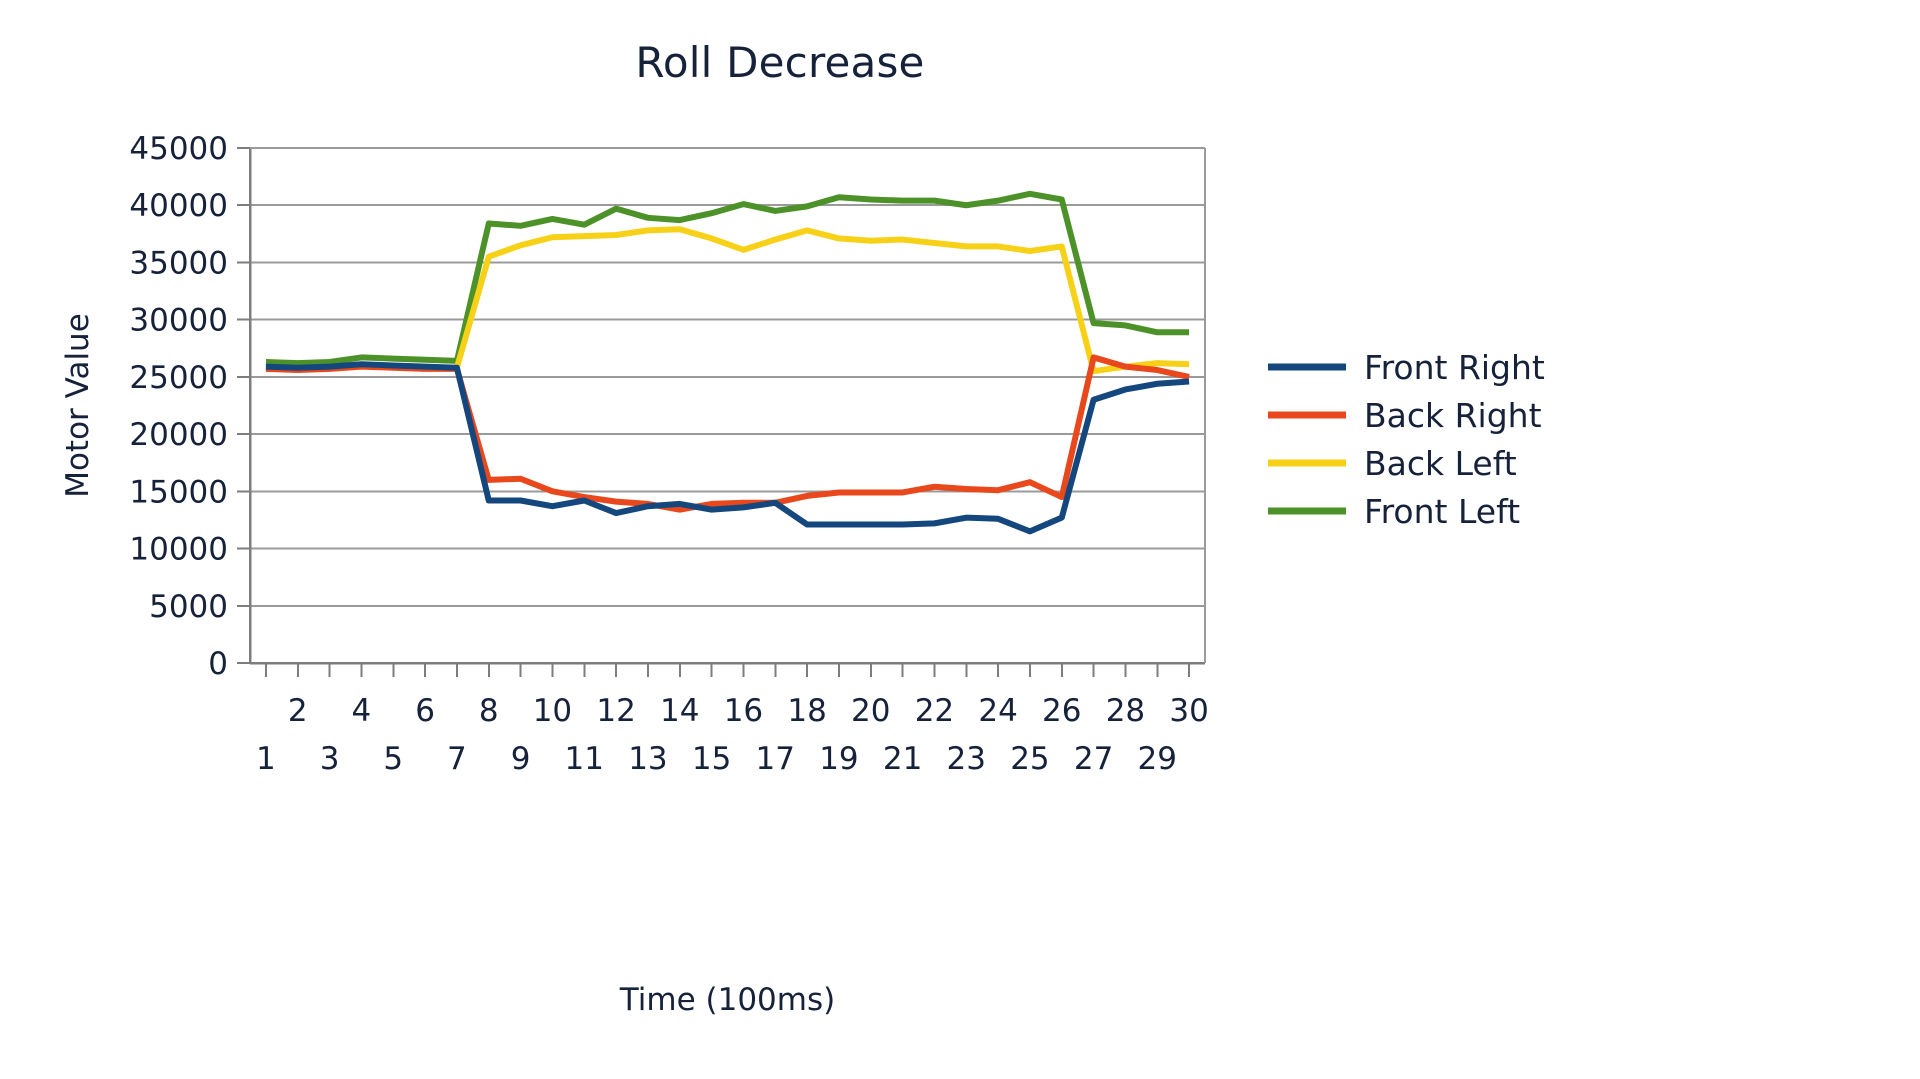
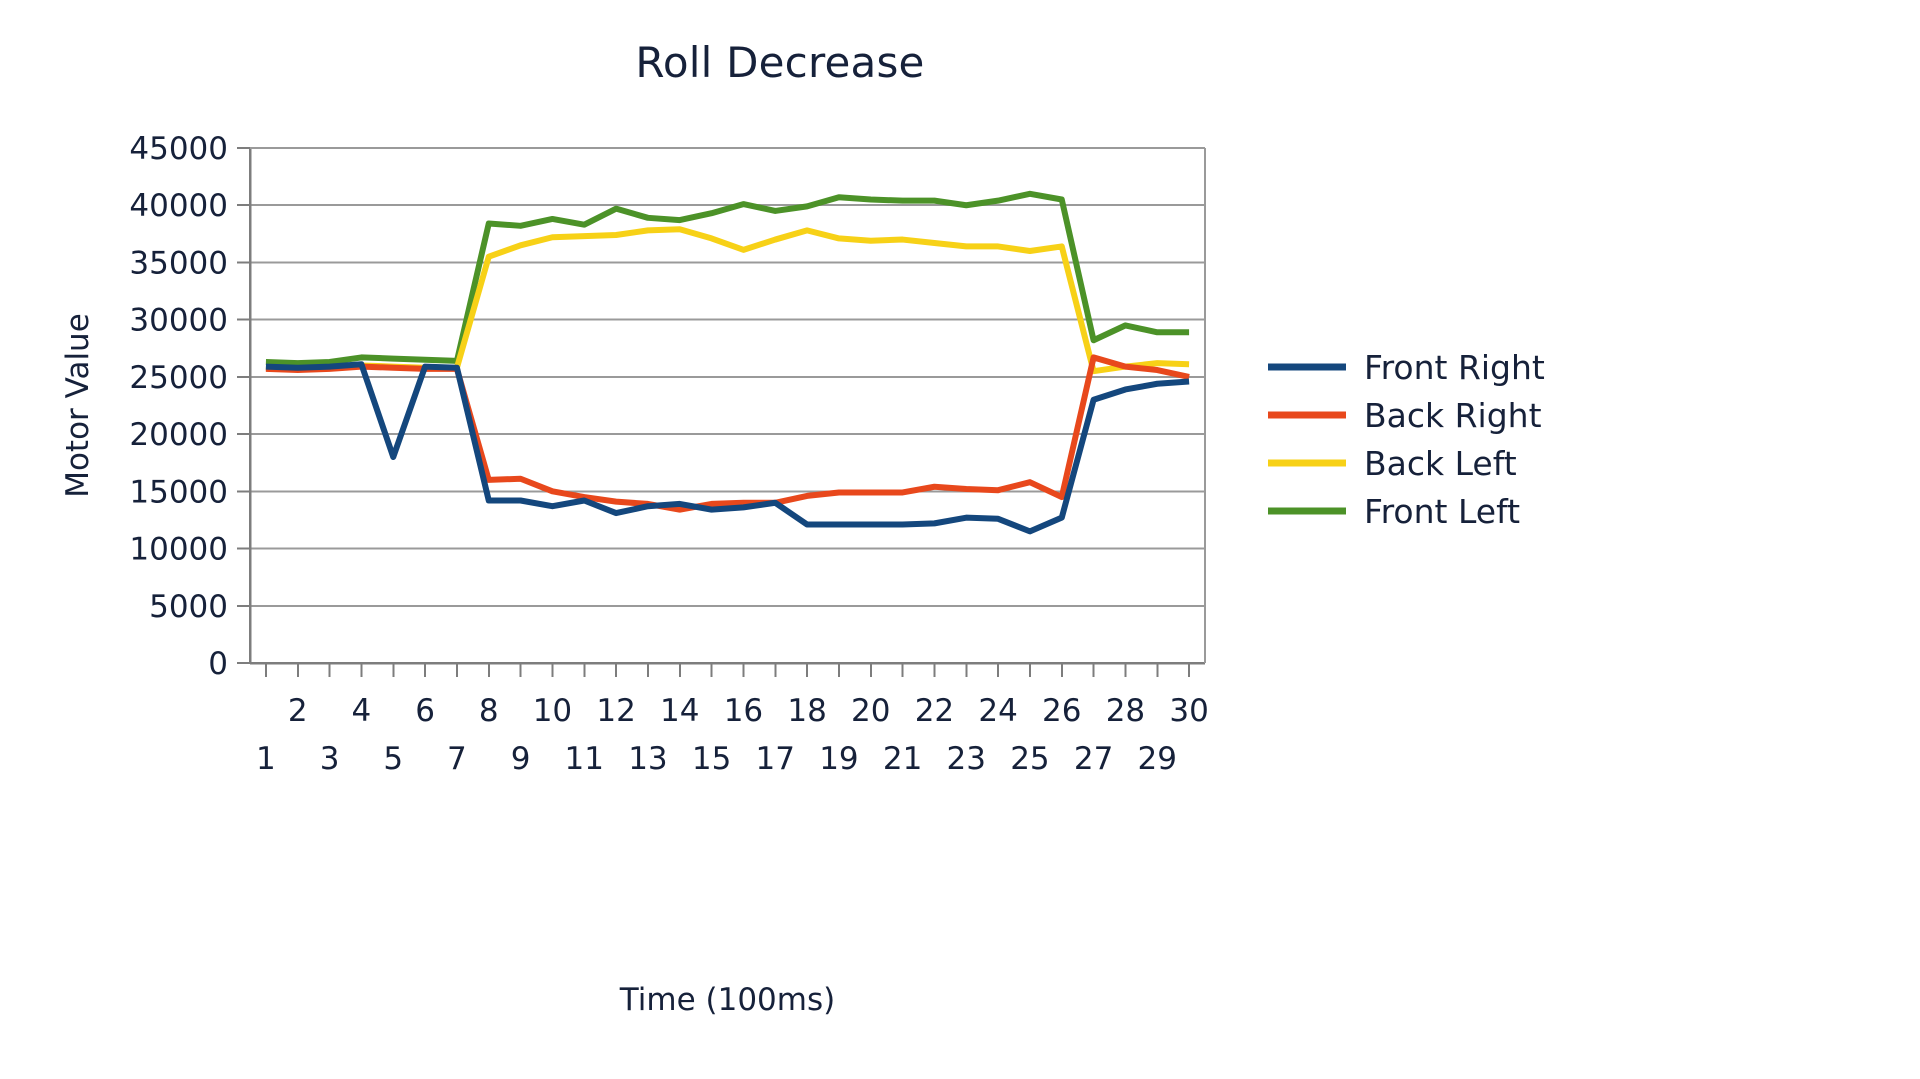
Front Right/5: 26000 -> 18000
Front Left/27: 29700 -> 28200
